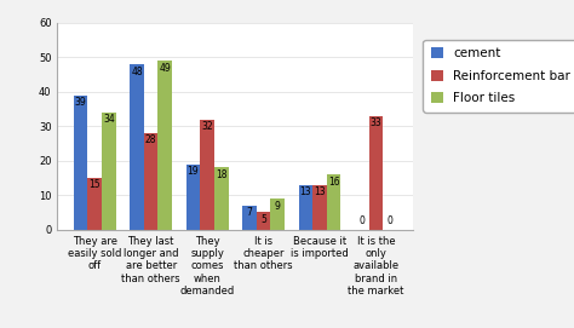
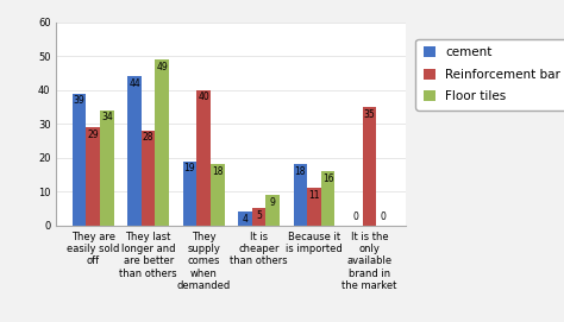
Reinforcement bar/They are easily sold off: 15 -> 29
cement/They last longer and are better than others: 48 -> 44
Reinforcement bar/They supply comes when demanded: 32 -> 40
cement/It is cheaper than others: 7 -> 4
cement/Because it is imported: 13 -> 18
Reinforcement bar/Because it is imported: 13 -> 11
Reinforcement bar/It is the only available brand in the market: 33 -> 35
